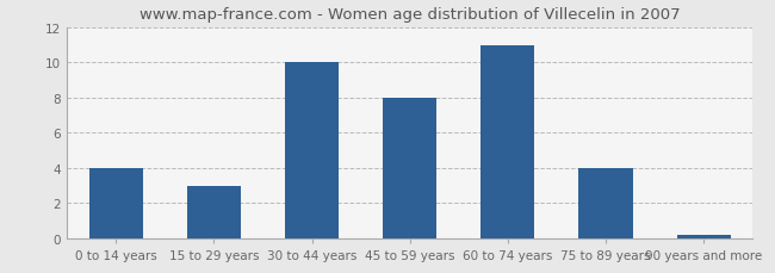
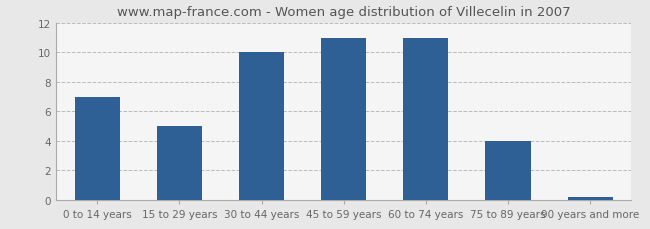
0 to 14 years: 4.0 -> 7.0
15 to 29 years: 3.0 -> 5.0
45 to 59 years: 8.0 -> 11.0
